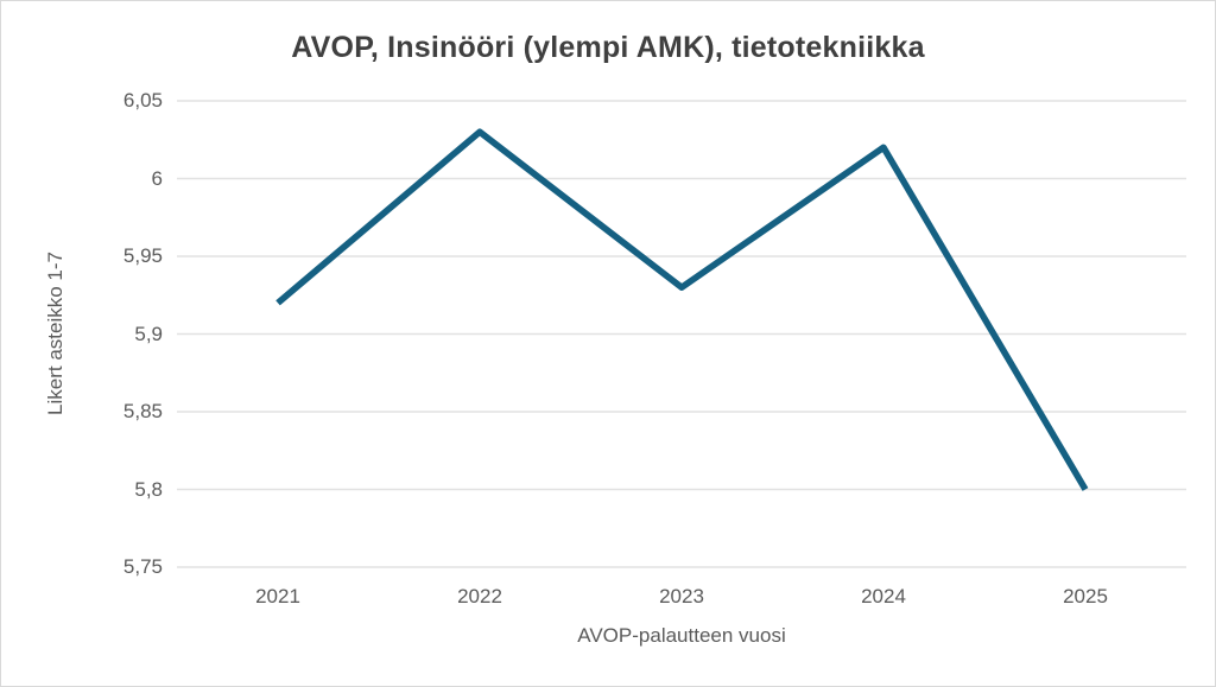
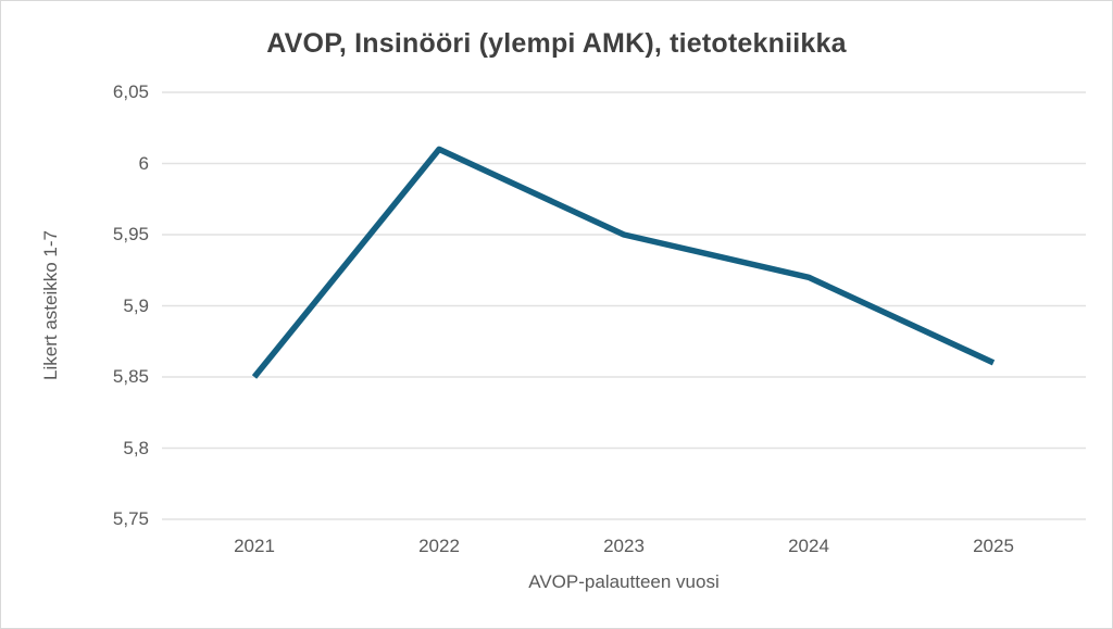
2021: 5,92 -> 5,85
2022: 6,03 -> 6,01
2023: 5,93 -> 5,95
2024: 6,02 -> 5,92
2025: 5,80 -> 5,86
